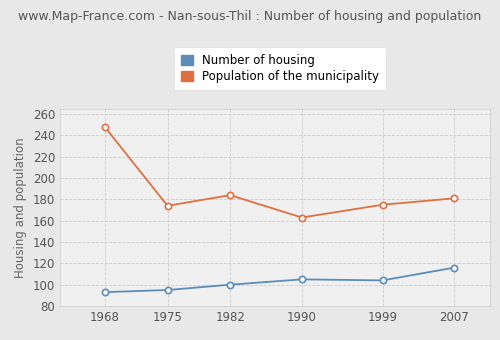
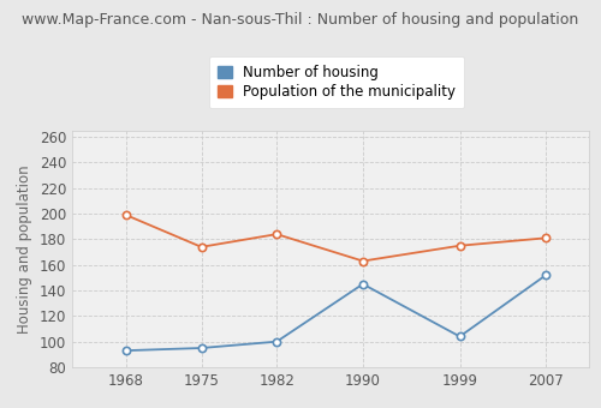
Population of the municipality/1968: 248 -> 199
Number of housing/1990: 105 -> 145
Number of housing/2007: 116 -> 152
